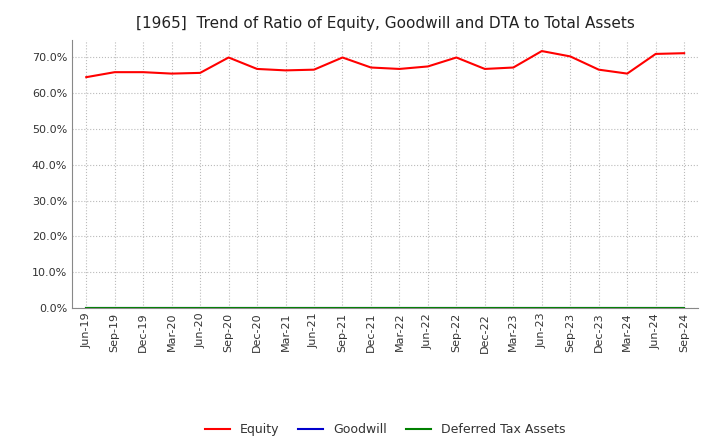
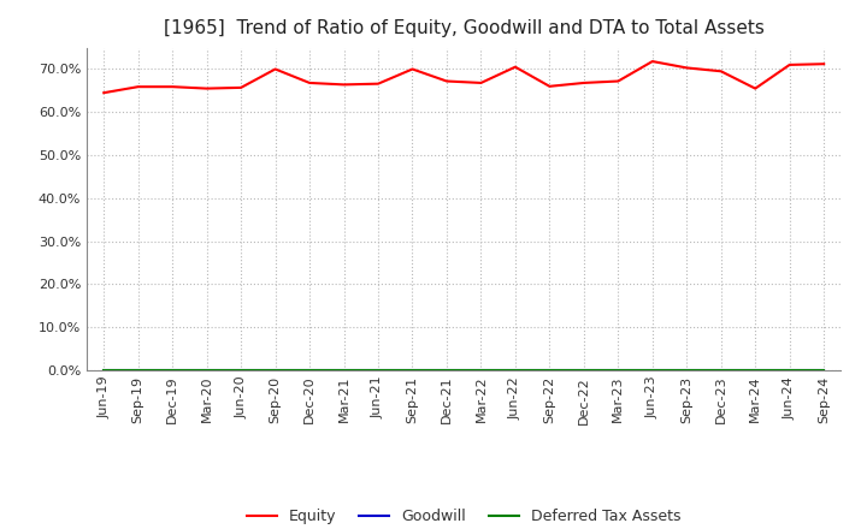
Equity/Jun-22: 67.5% -> 70.5%
Equity/Sep-22: 70.0% -> 66.0%
Equity/Dec-23: 66.6% -> 69.5%
